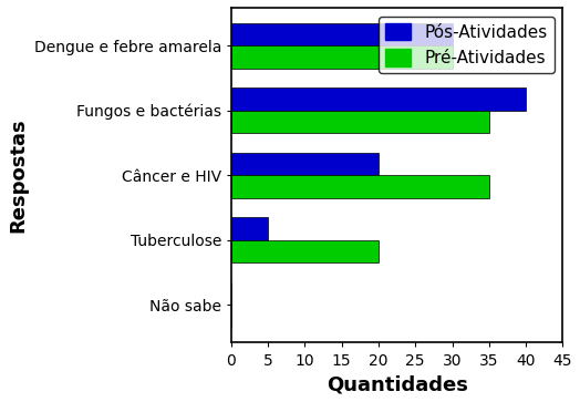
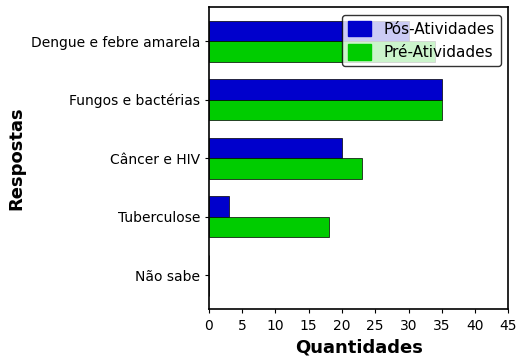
Pré-Atividades/Dengue e febre amarela: 30 -> 34
Pós-Atividades/Fungos e bactérias: 40 -> 35
Pré-Atividades/Câncer e HIV: 35 -> 23
Pós-Atividades/Tuberculose: 5 -> 3
Pré-Atividades/Tuberculose: 20 -> 18
